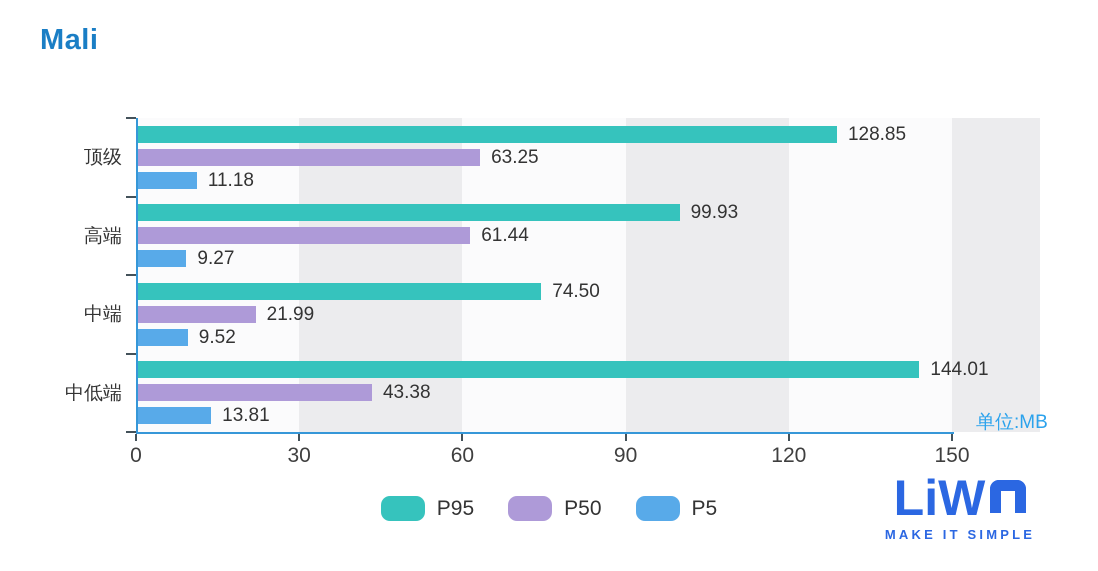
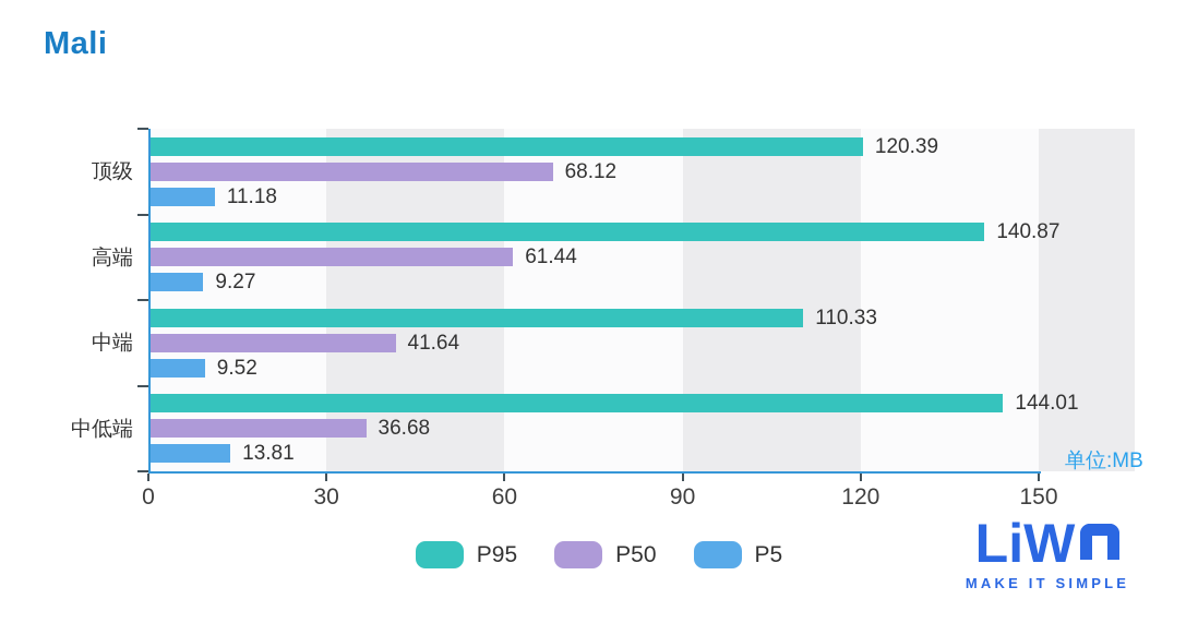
P95/顶级: 128.85 -> 120.39
P50/顶级: 63.25 -> 68.12
P95/高端: 99.93 -> 140.87
P95/中端: 74.50 -> 110.33
P50/中端: 21.99 -> 41.64
P50/中低端: 43.38 -> 36.68
